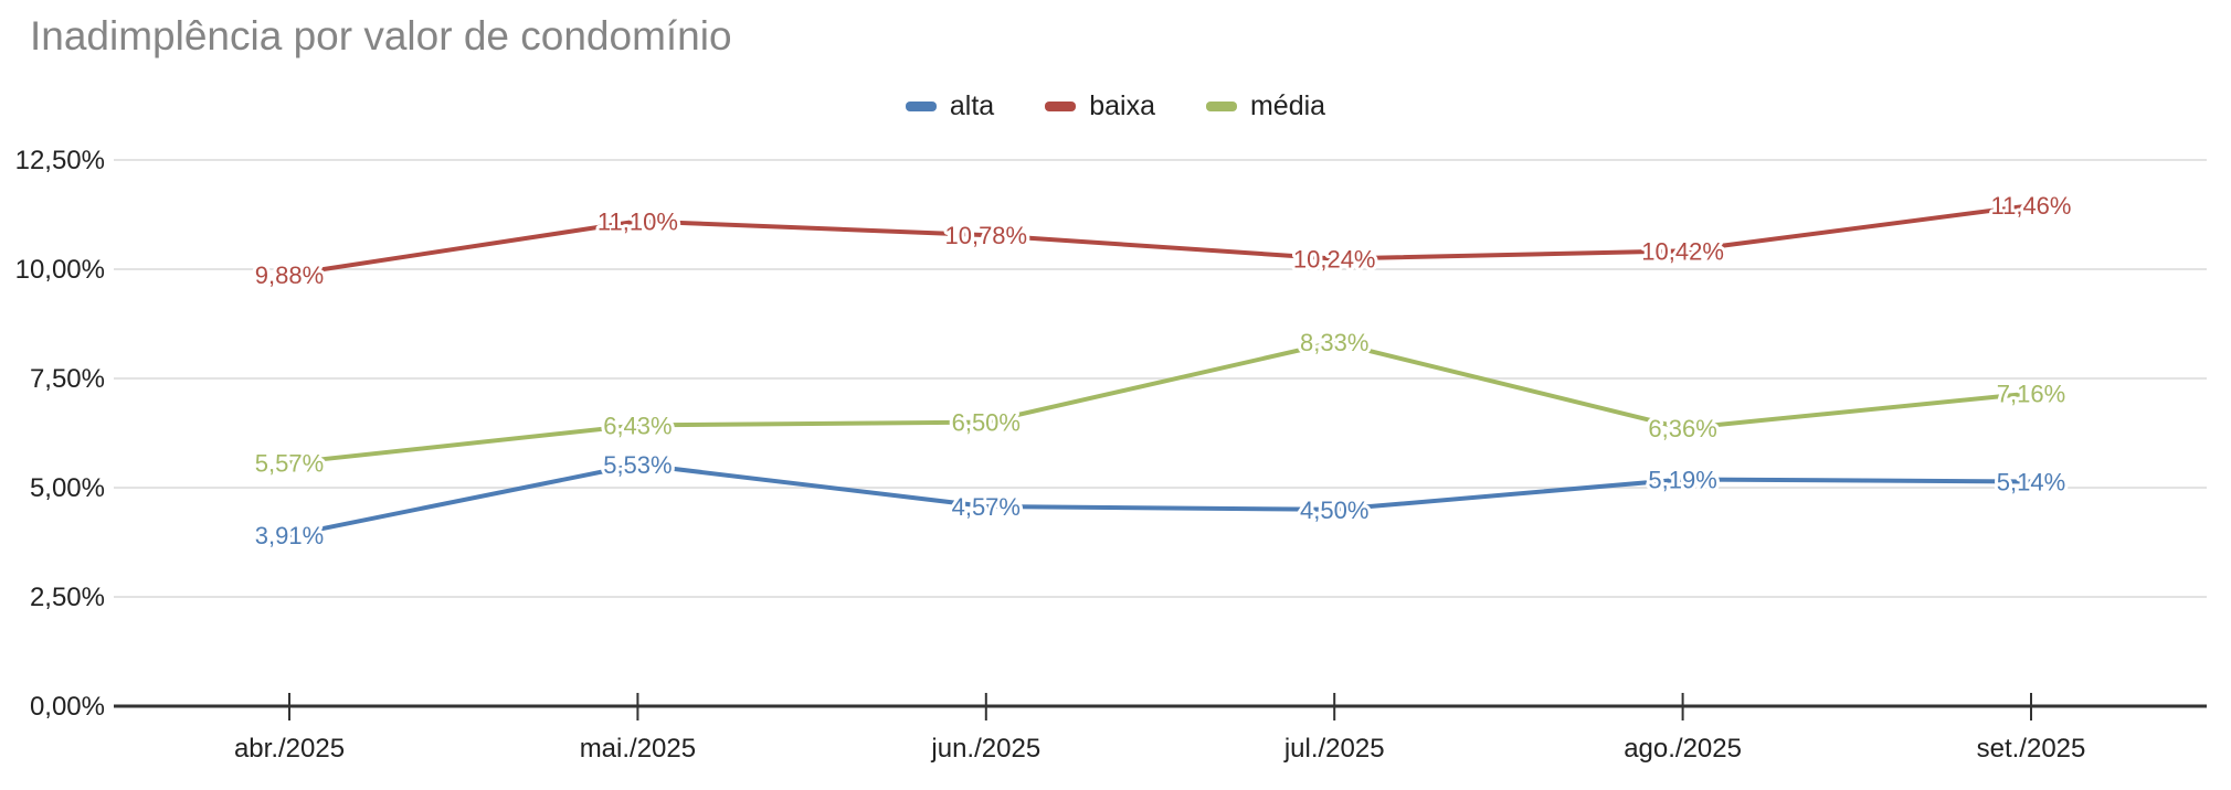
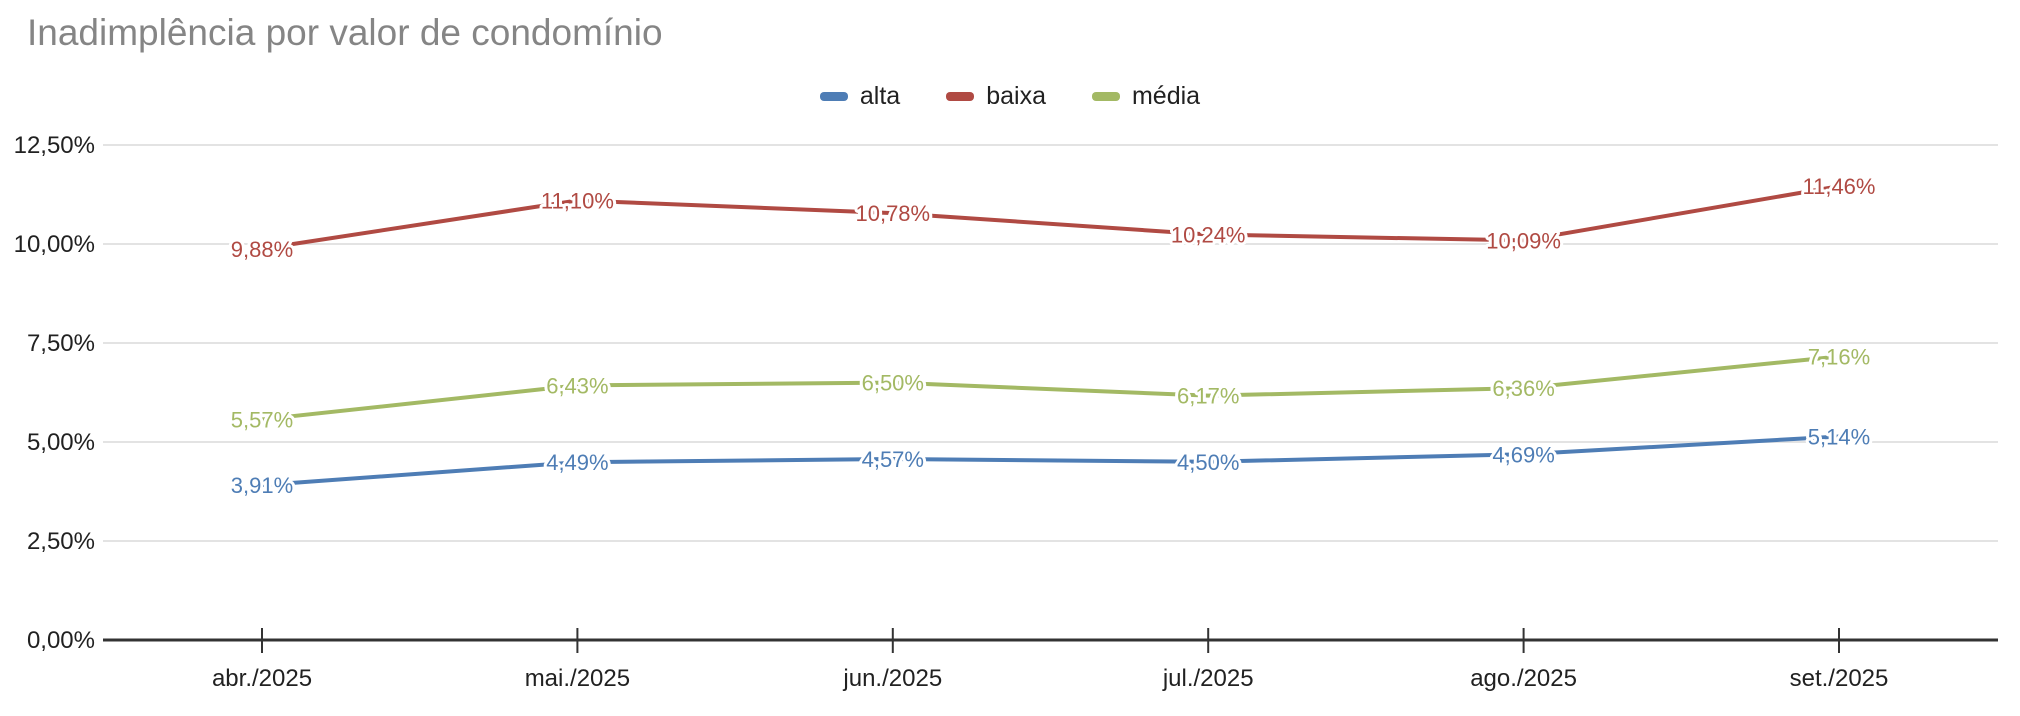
alta/mai./2025: 5,53% -> 4,49%
média/jul./2025: 8,33% -> 6,17%
alta/ago./2025: 5,19% -> 4,69%
baixa/ago./2025: 10,42% -> 10,09%
